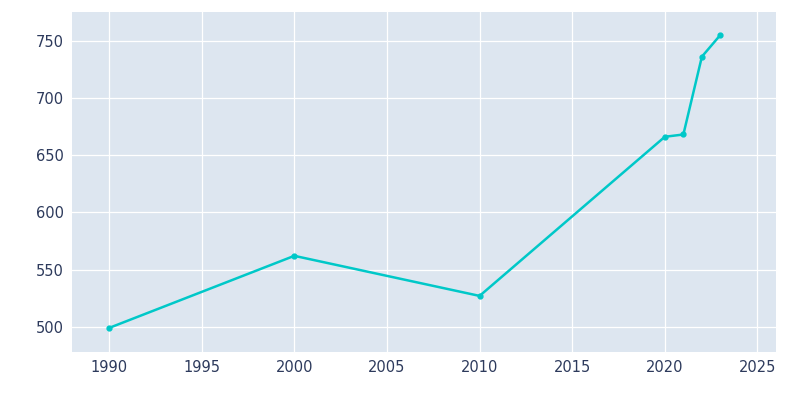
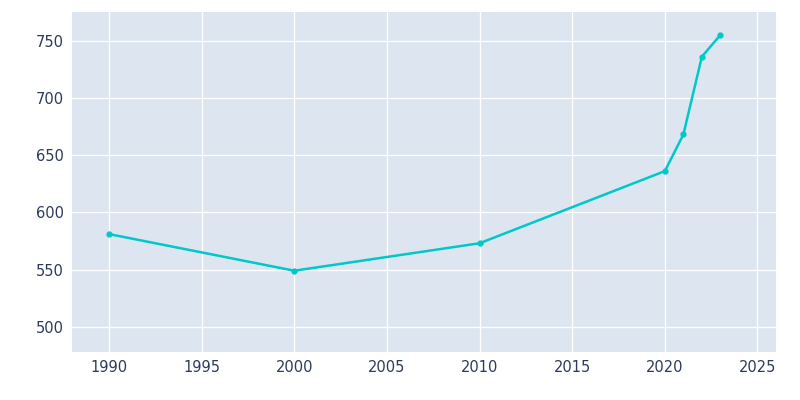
1990: 499 -> 581
2000: 562 -> 549
2010: 527 -> 573
2020: 666 -> 636
